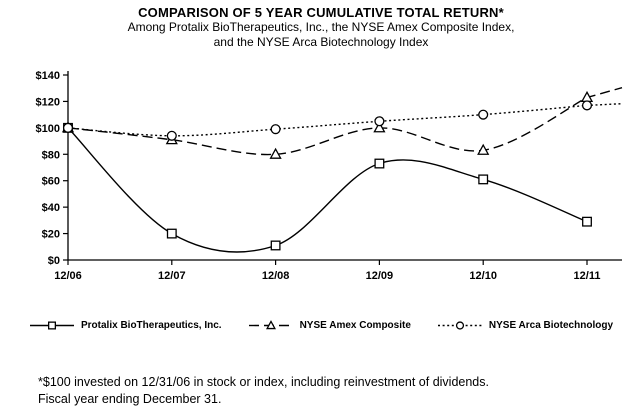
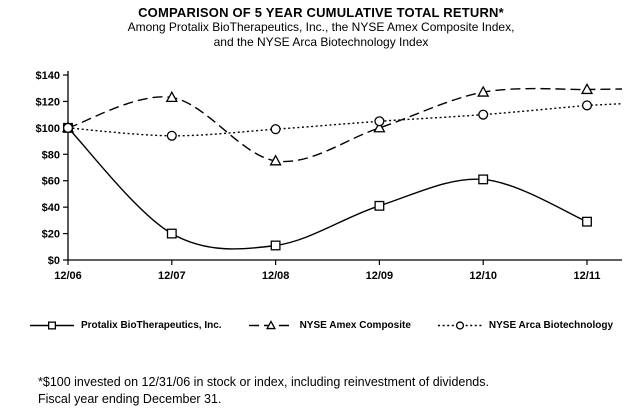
NYSE Amex Composite/12/07: $91 -> $123
NYSE Amex Composite/12/08: $80 -> $75
Protalix BioTherapeutics, Inc./12/09: $73 -> $41
NYSE Amex Composite/12/10: $83 -> $127
NYSE Amex Composite/12/11: $123 -> $129
